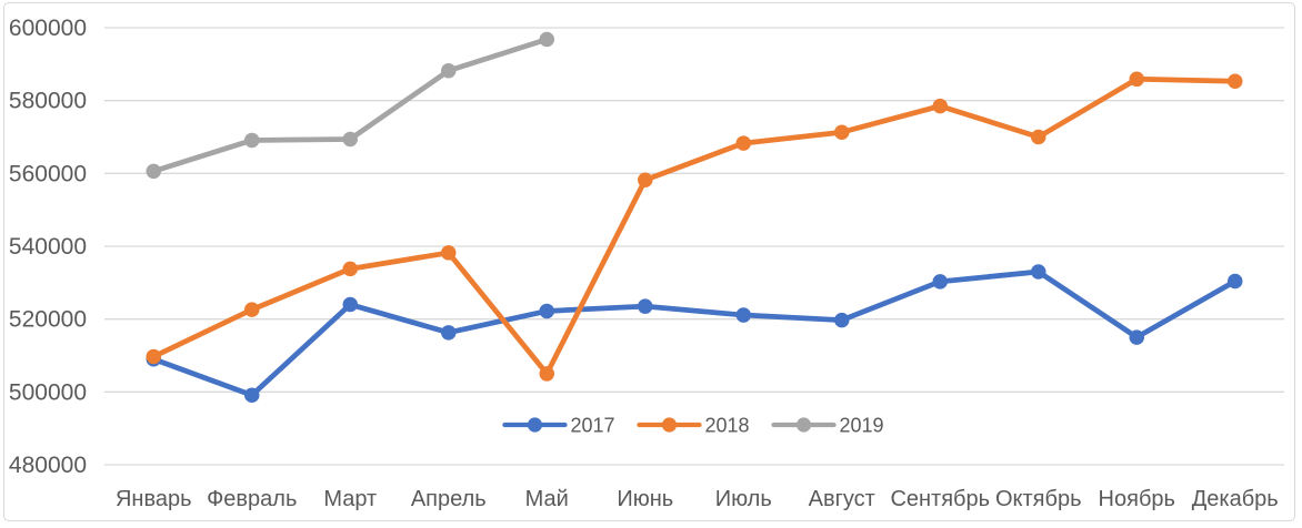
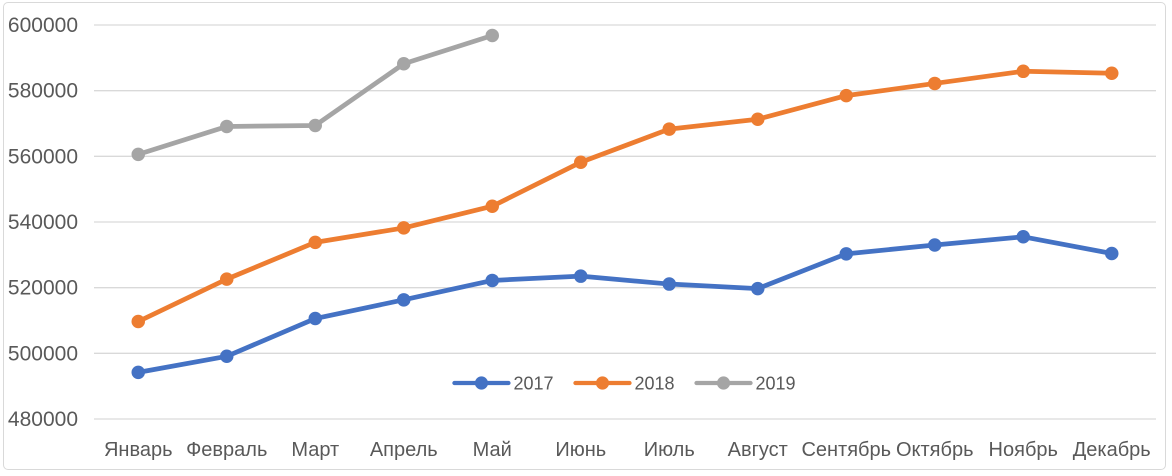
2017/Январь: 509000 -> 494000
2017/Март: 524000 -> 511000
2018/Май: 505000 -> 545000
2018/Октябрь: 570000 -> 582000
2017/Ноябрь: 515000 -> 536000
